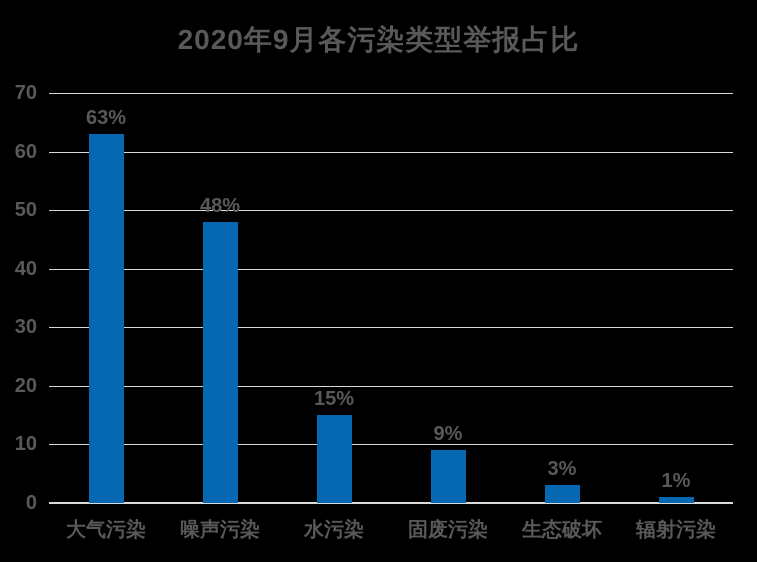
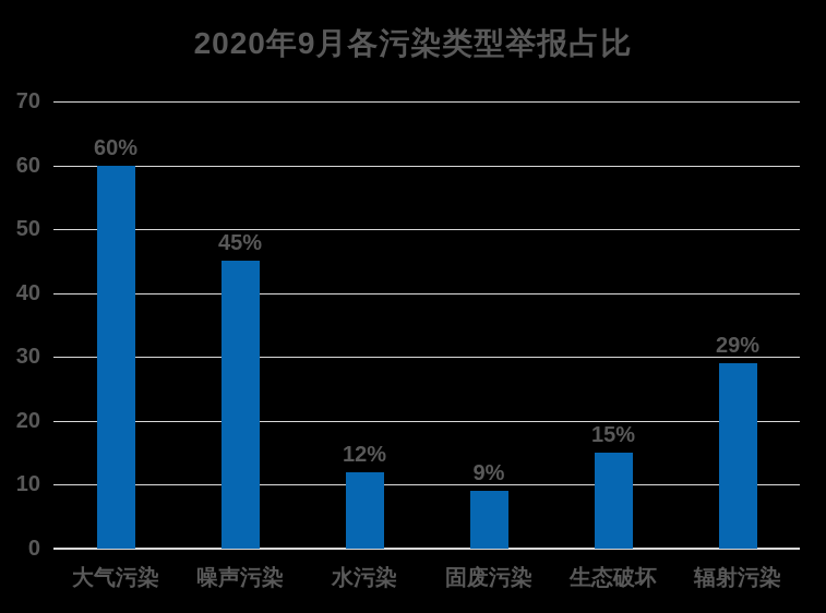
大气污染: 63% -> 60%
噪声污染: 48% -> 45%
水污染: 15% -> 12%
生态破坏: 3% -> 15%
辐射污染: 1% -> 29%
